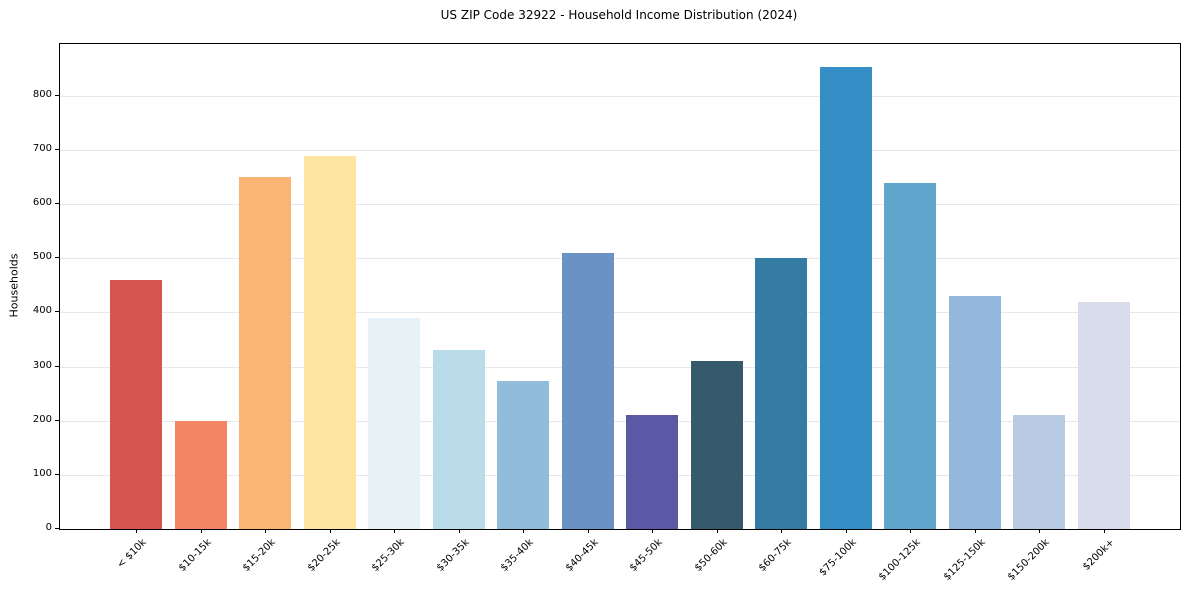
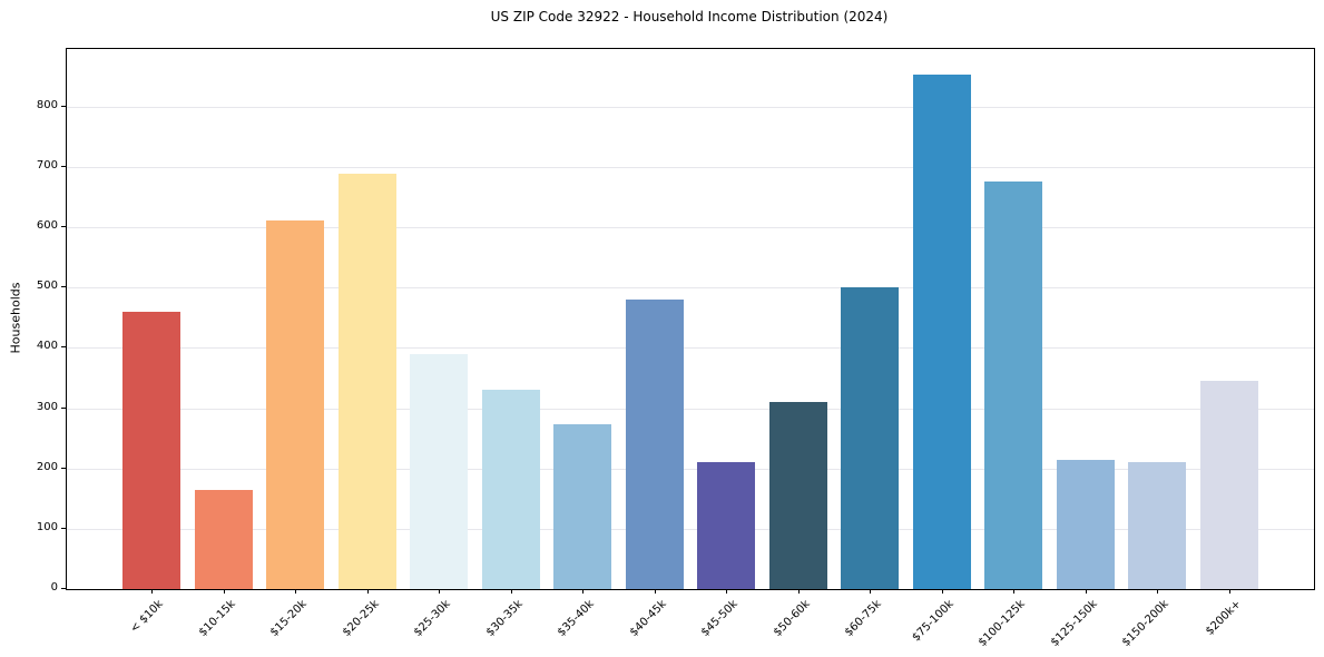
$10-15k: 200 -> 160
$15-20k: 650 -> 610
$40-45k: 510 -> 480
$100-125k: 640 -> 680
$125-150k: 430 -> 220
$200k+: 420 -> 350
